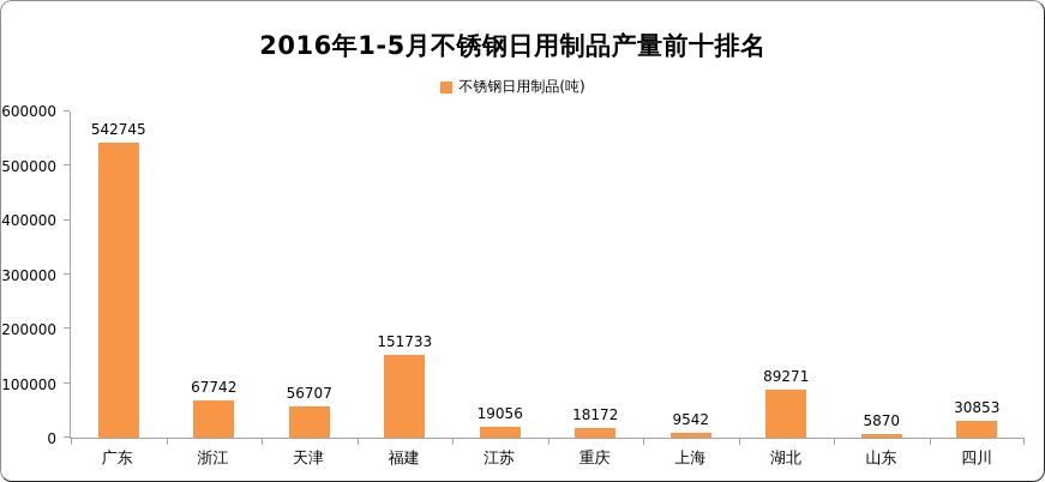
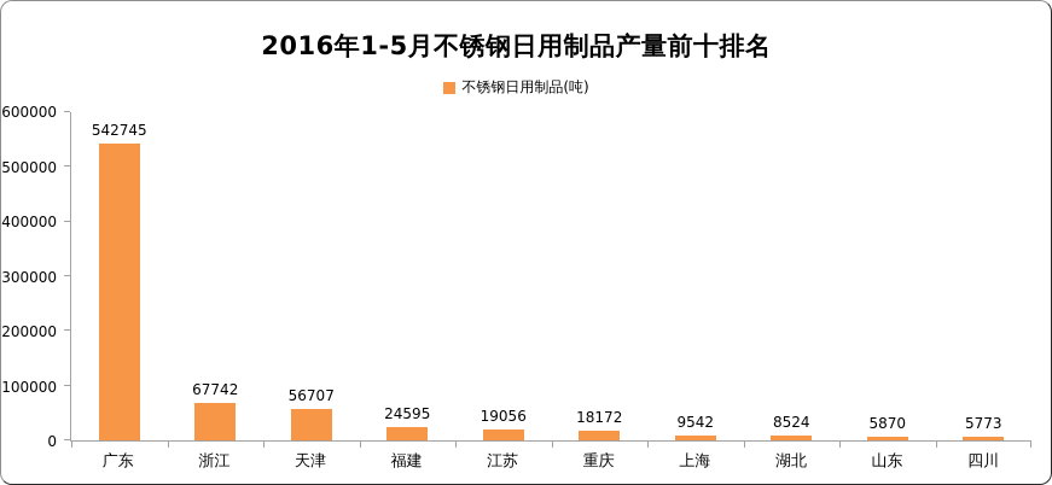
福建: 151733 -> 24595
湖北: 89271 -> 8524
四川: 30853 -> 5773
